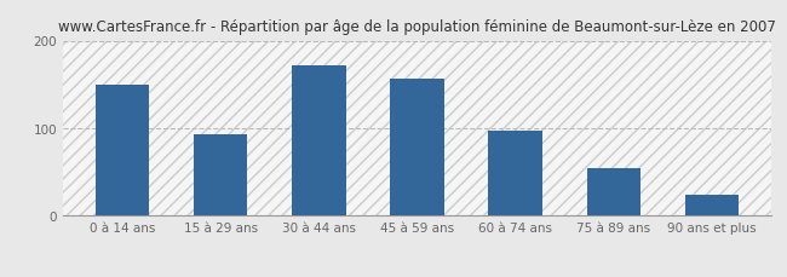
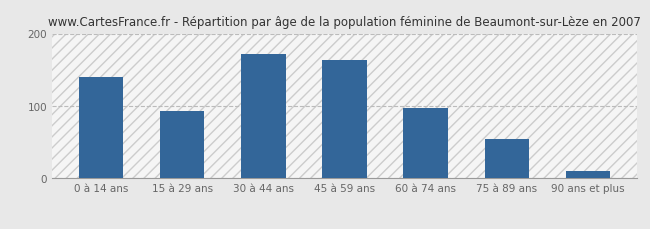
0 à 14 ans: 150 -> 140
45 à 59 ans: 156 -> 163
90 ans et plus: 24 -> 10
